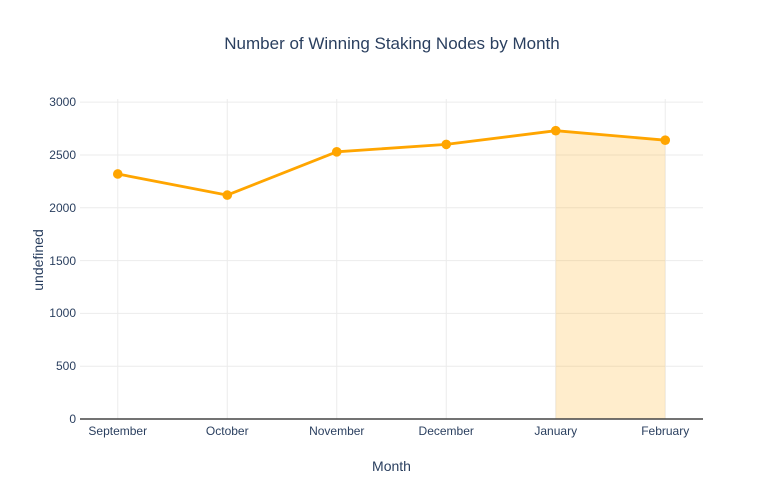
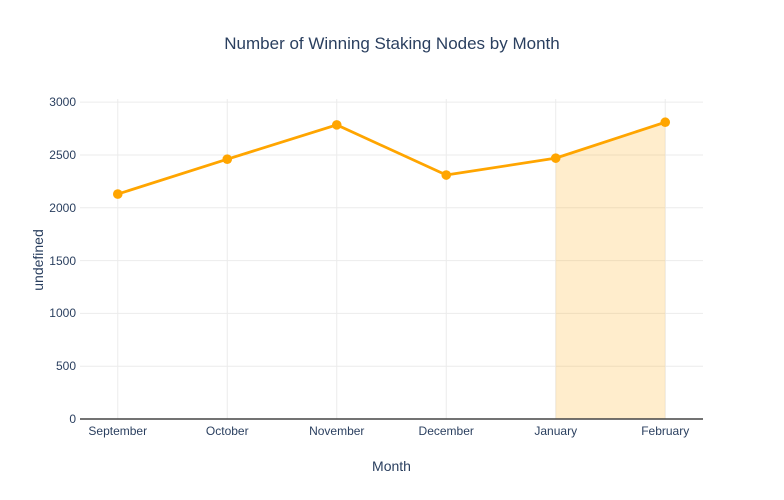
September: 2320 -> 2130
October: 2120 -> 2460
November: 2530 -> 2780
December: 2600 -> 2310
January: 2730 -> 2470
February: 2640 -> 2810
